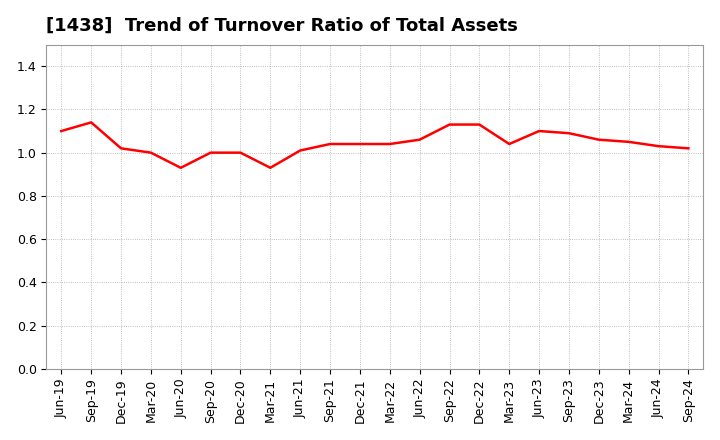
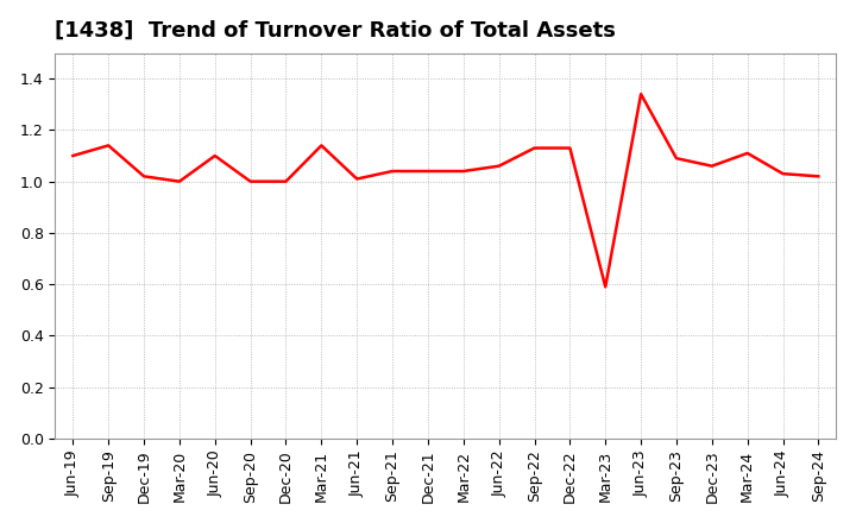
Jun-20: 0.93 -> 1.10
Mar-21: 0.93 -> 1.14
Mar-23: 1.04 -> 0.59
Jun-23: 1.10 -> 1.34
Mar-24: 1.05 -> 1.11
